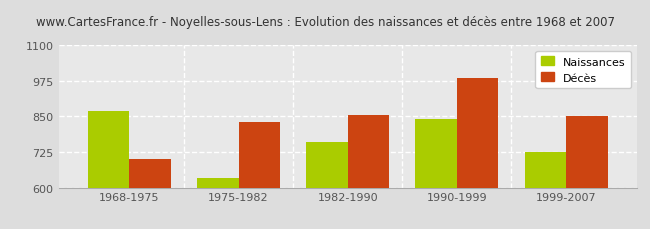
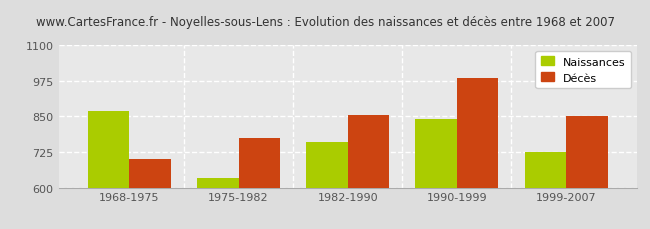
Décès/1975-1982: 830 -> 775
